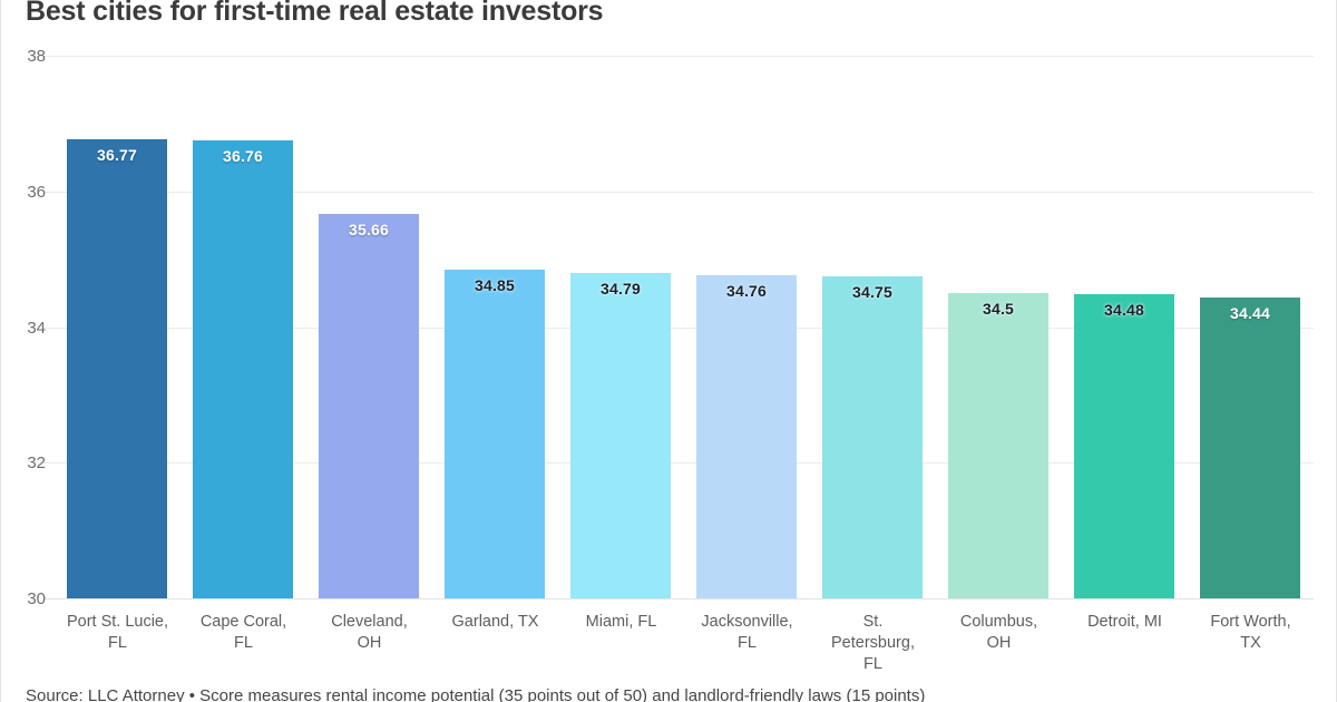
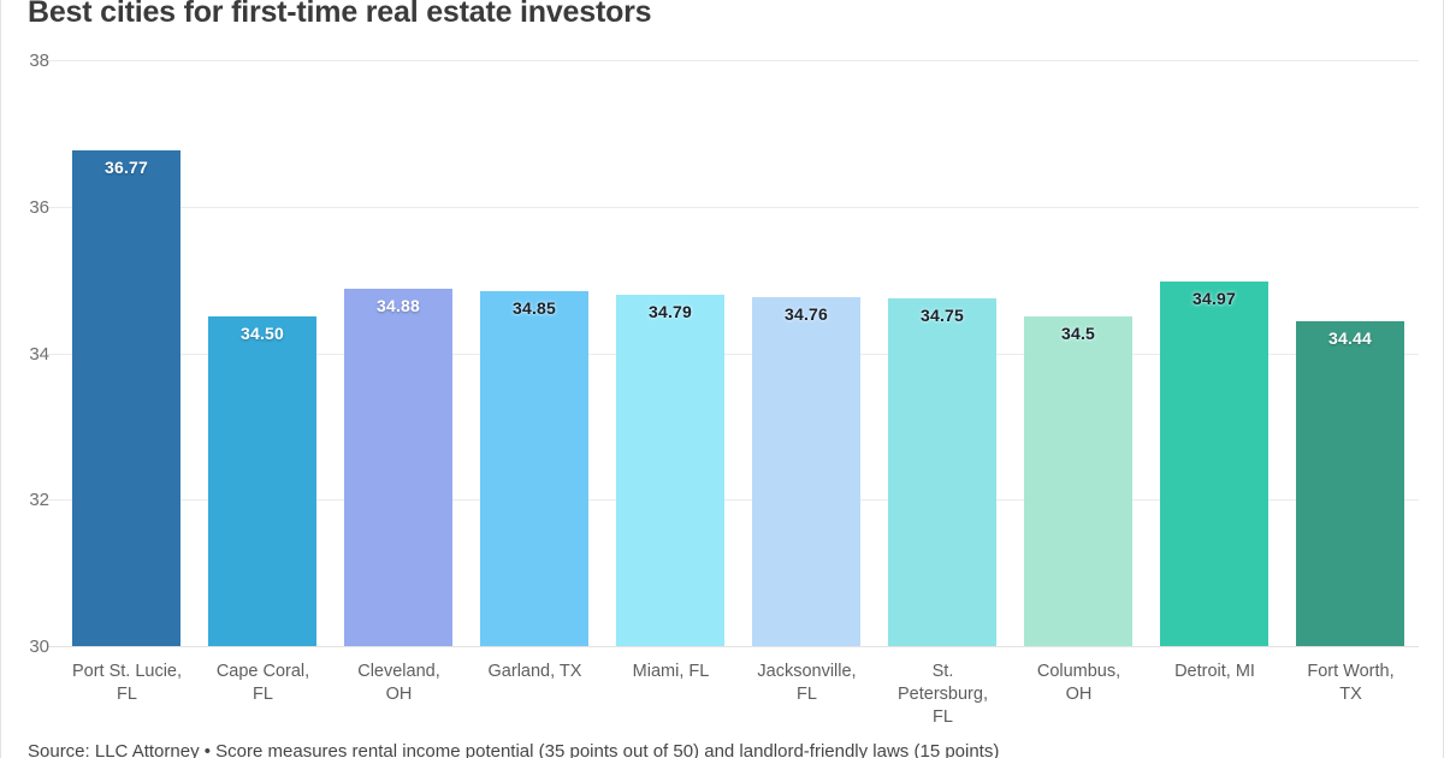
Cape Coral, FL: 36.76 -> 34.50
Cleveland, OH: 35.66 -> 34.88
Detroit, MI: 34.48 -> 34.97
